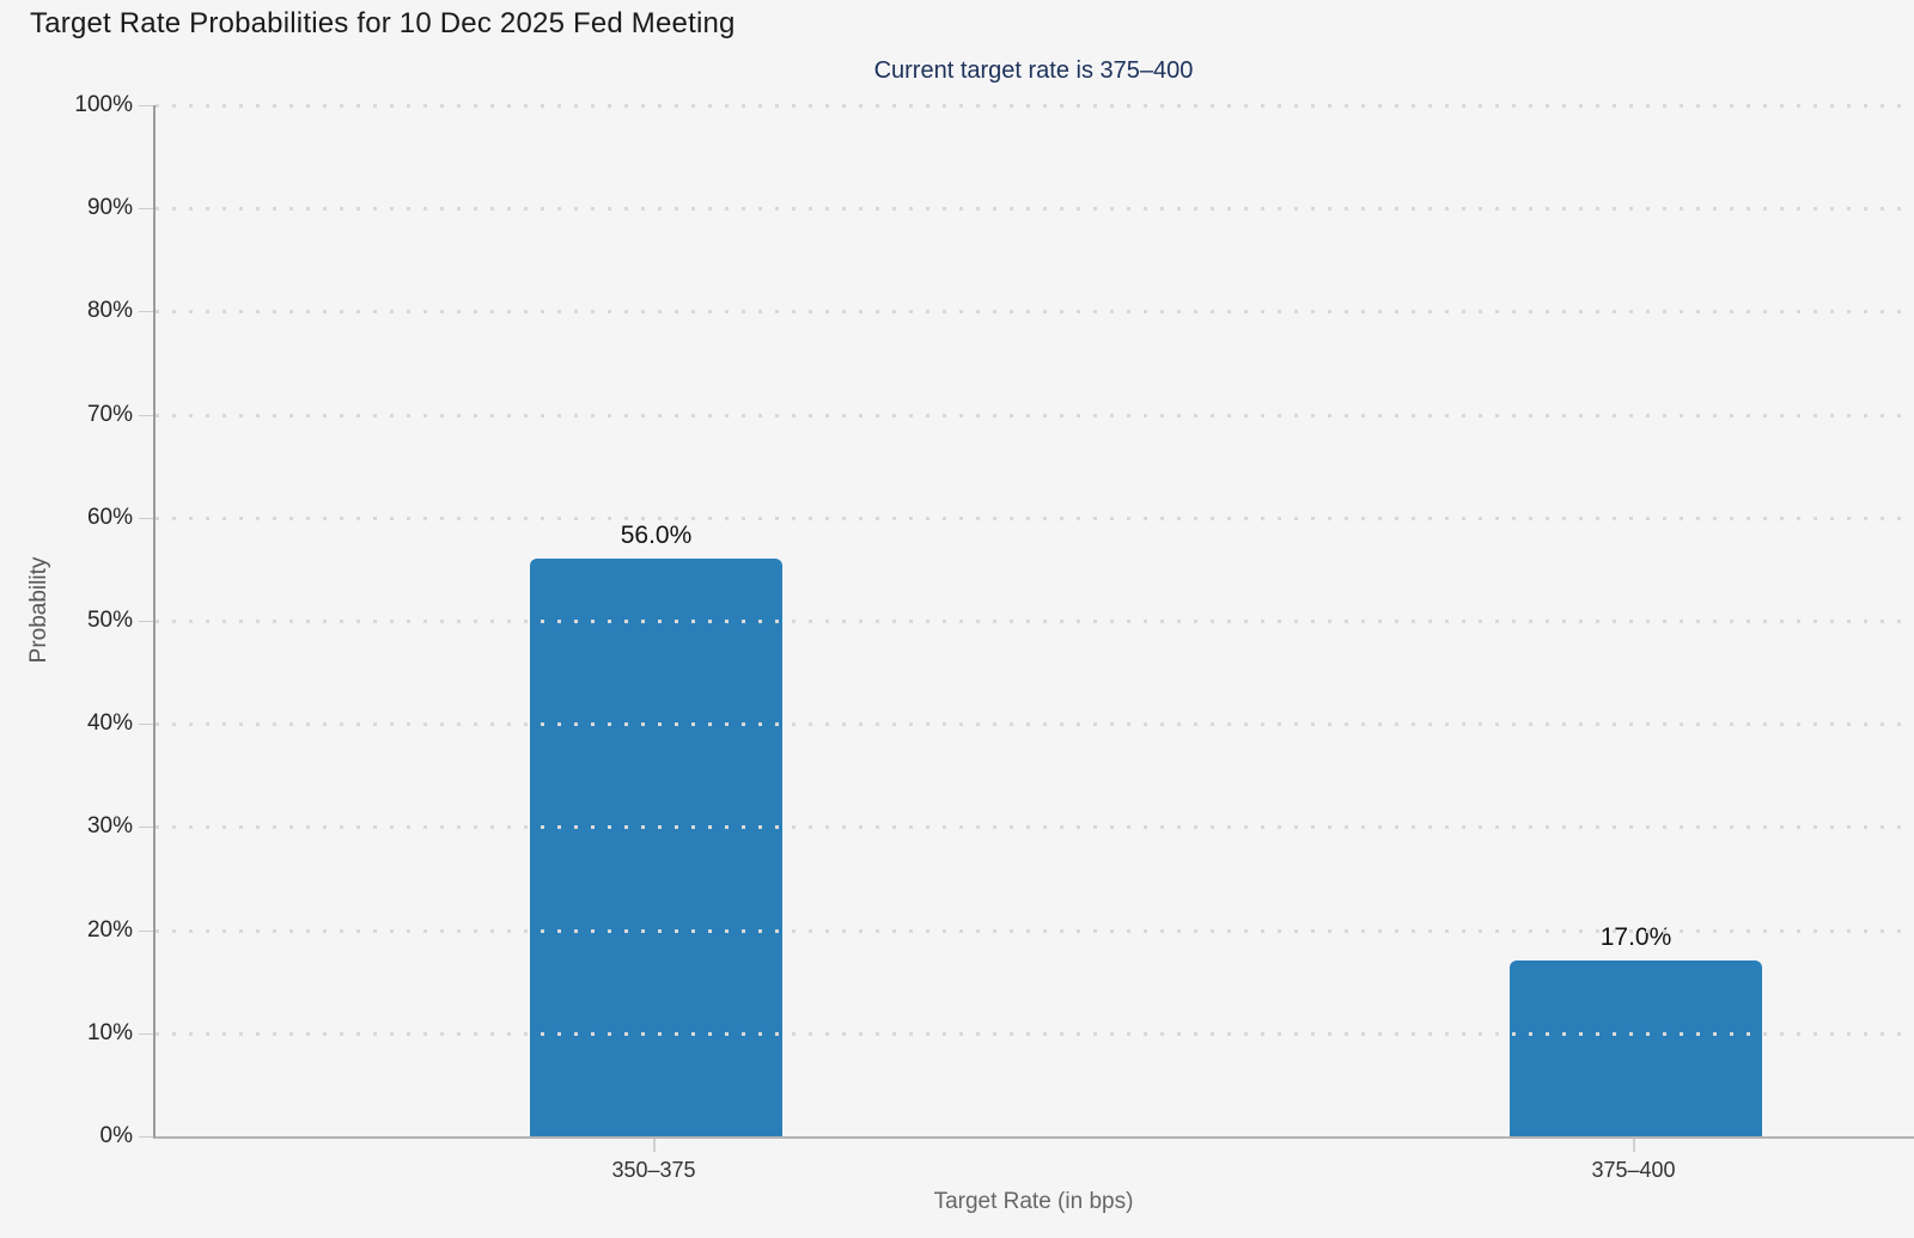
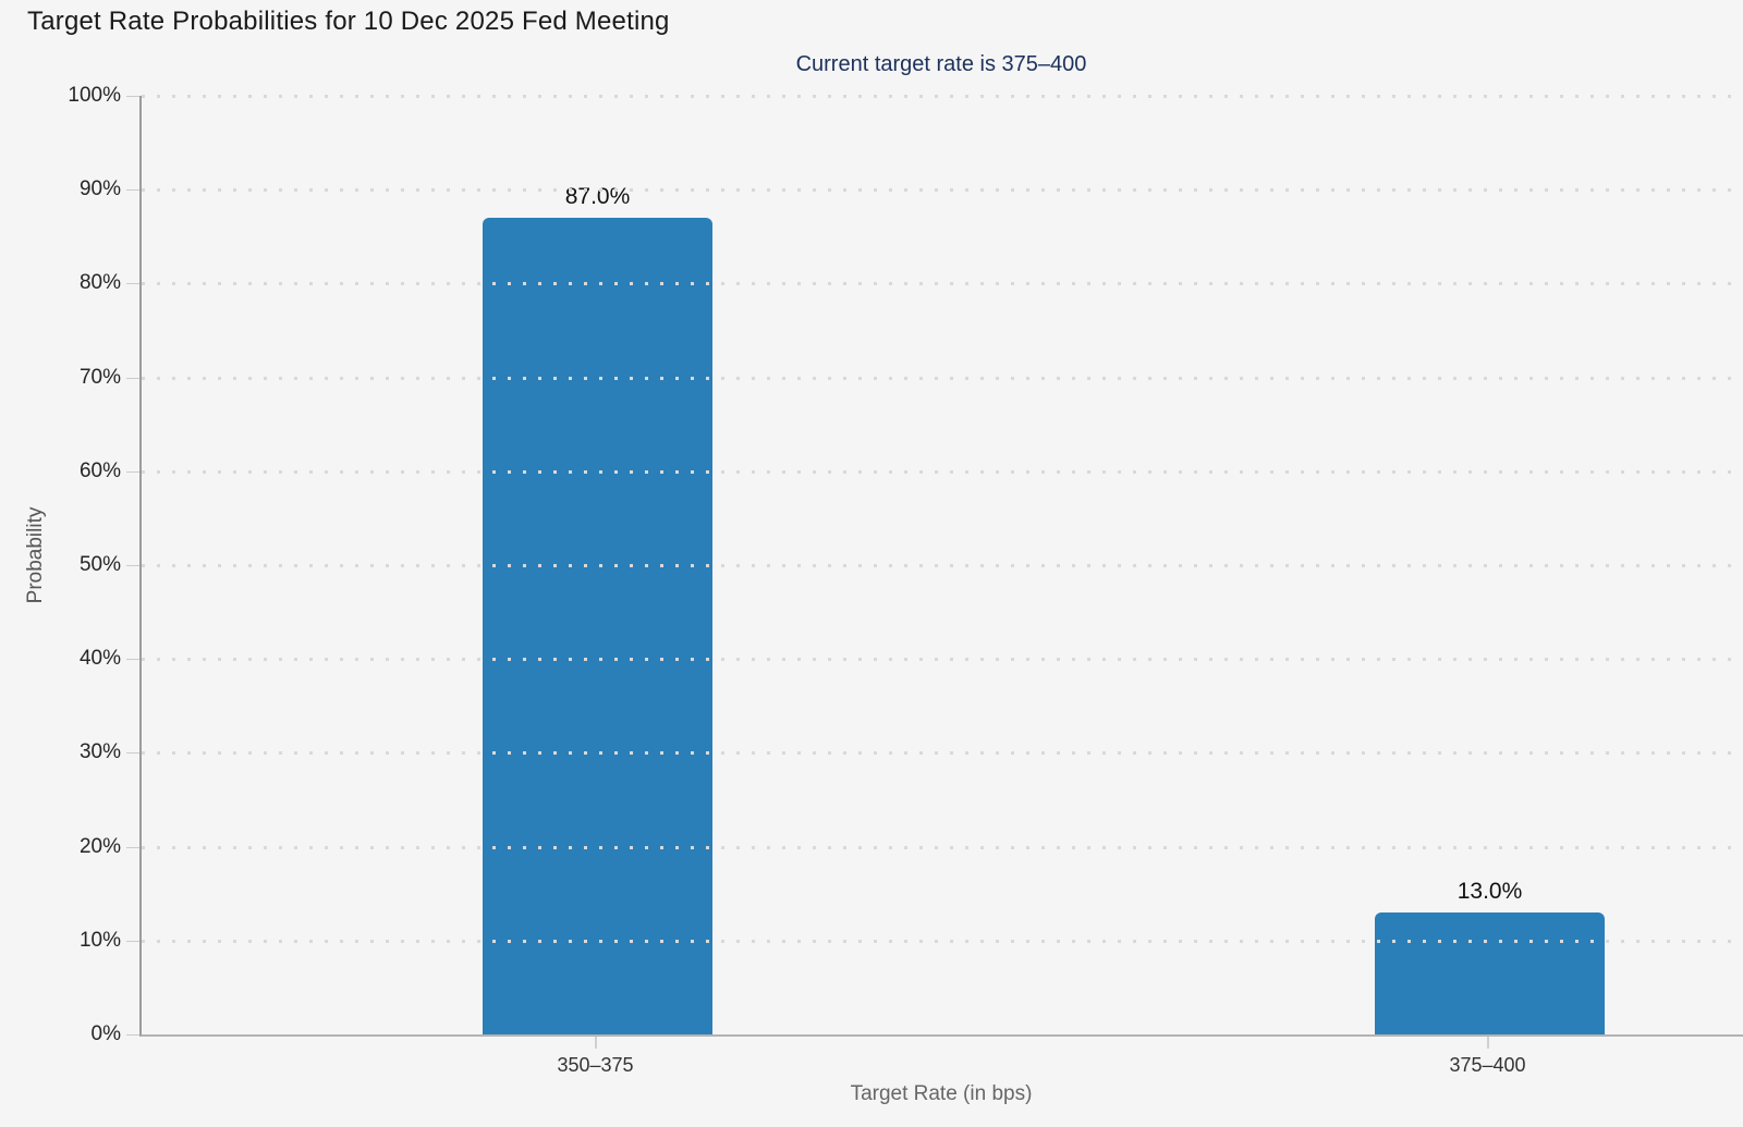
350–375: 56.0% -> 87.0%
375–400: 17.0% -> 13.0%
